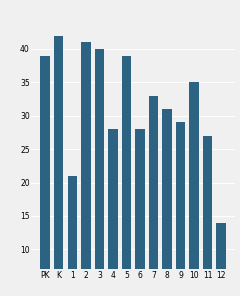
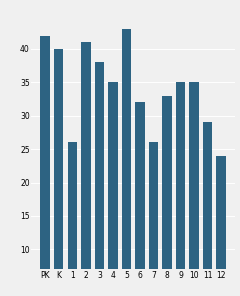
PK: 39 -> 42
K: 42 -> 40
1: 21 -> 26
3: 40 -> 38
4: 28 -> 35
5: 39 -> 43
6: 28 -> 32
7: 33 -> 26
8: 31 -> 33
9: 29 -> 35
11: 27 -> 29
12: 14 -> 24
